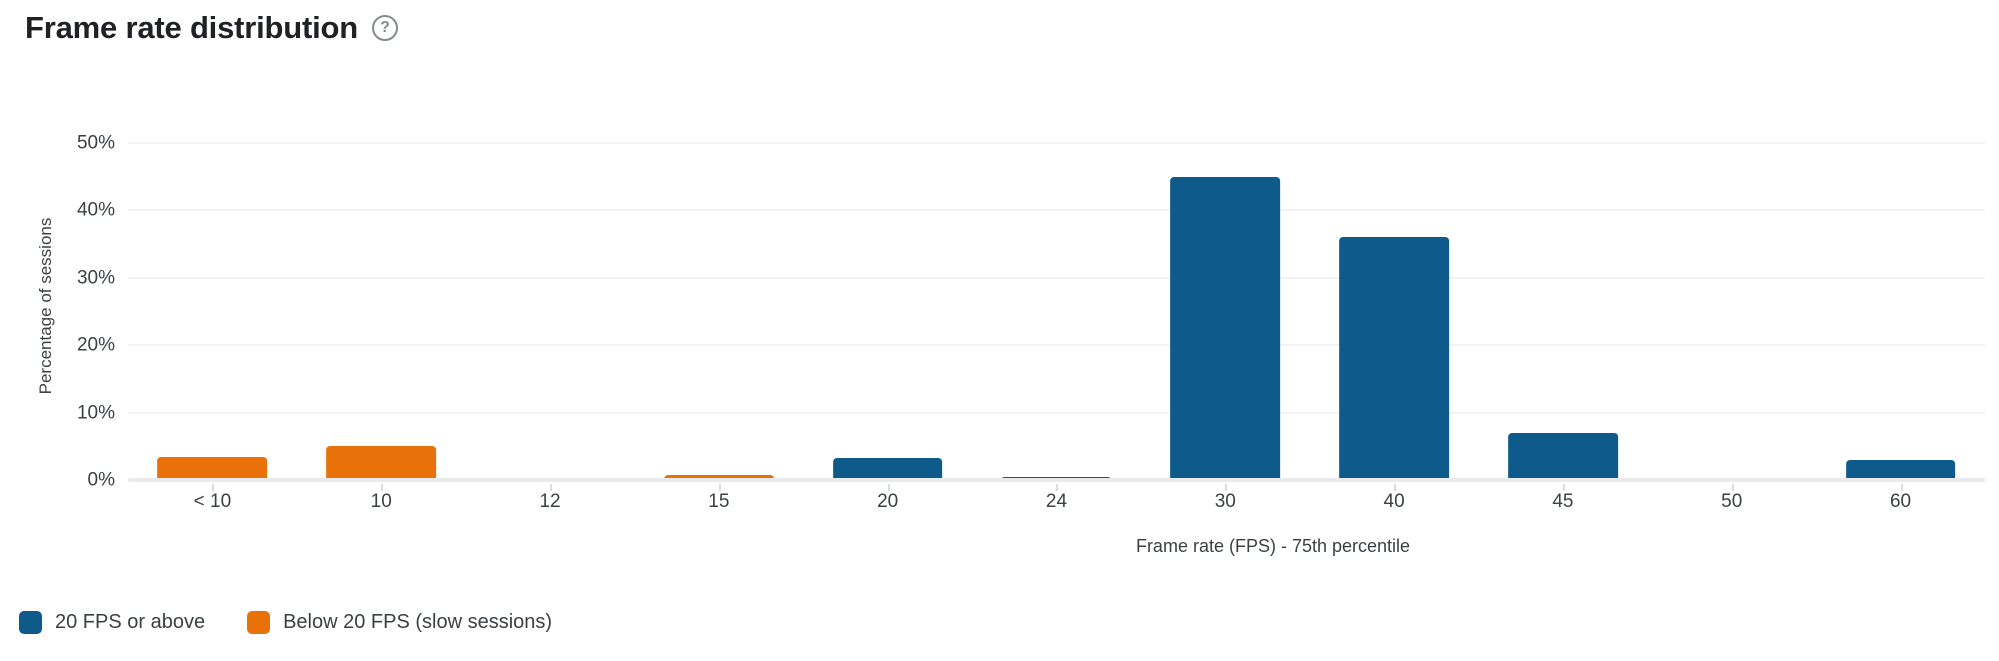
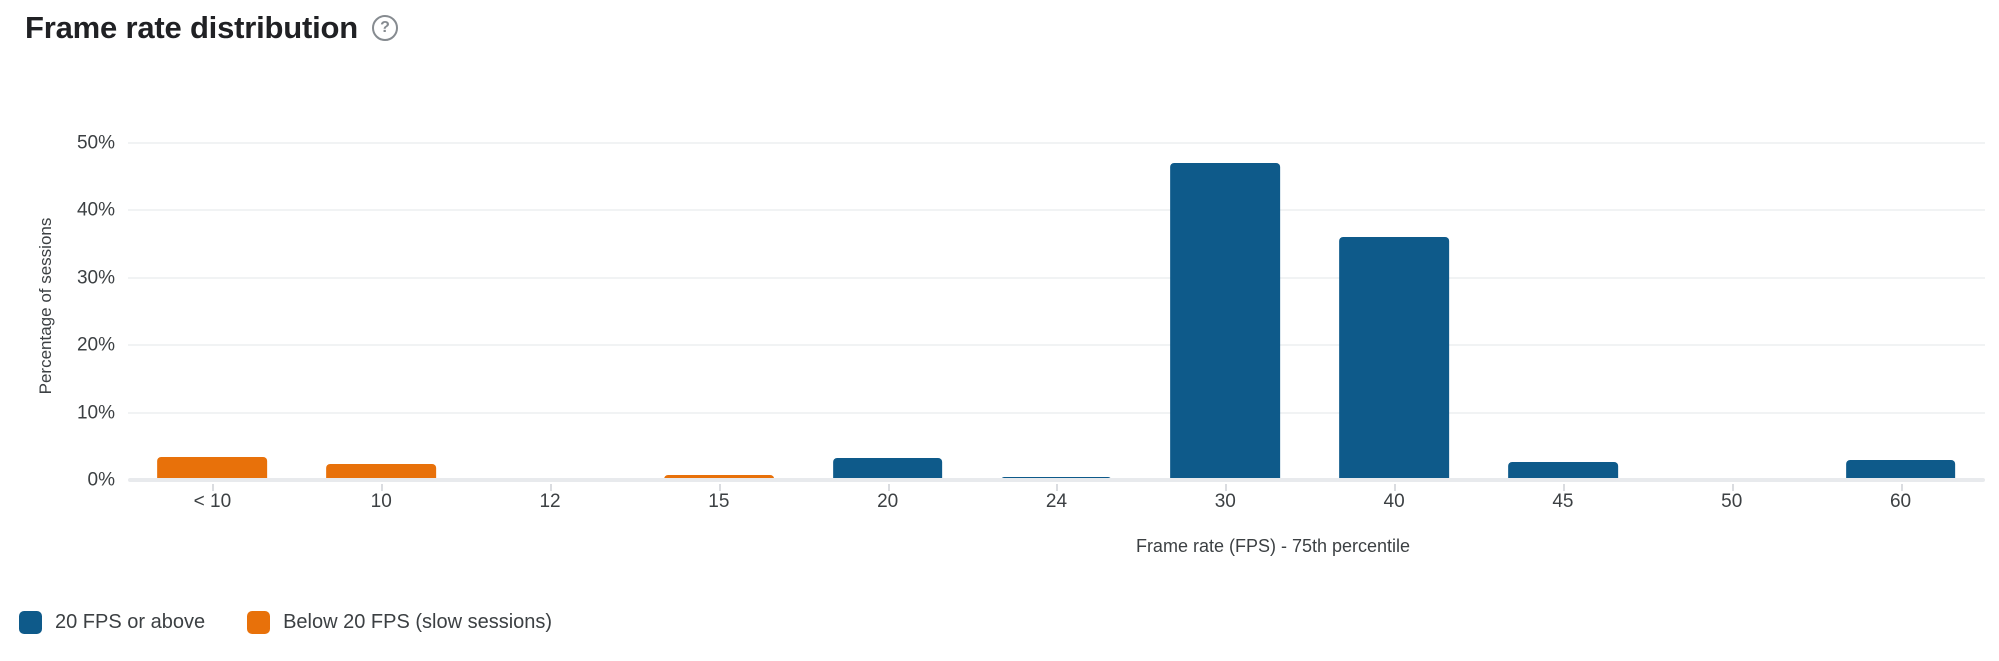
Below 20 FPS (slow sessions)/10: 5% -> 2%
20 FPS or above/30: 45% -> 47%
20 FPS or above/45: 7% -> 3%
